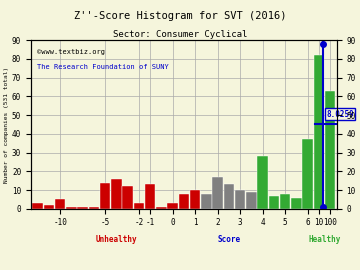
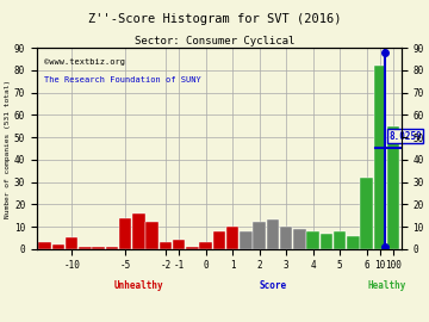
-1: 13 -> 4
2: 17 -> 12
4: 28 -> 8
6: 37 -> 32
100: 63 -> 55
